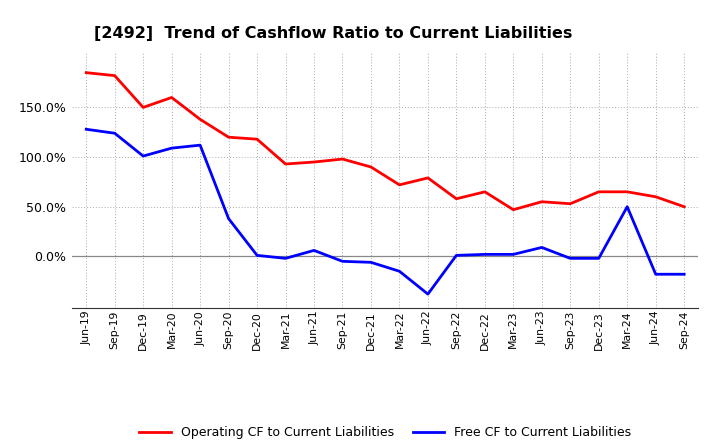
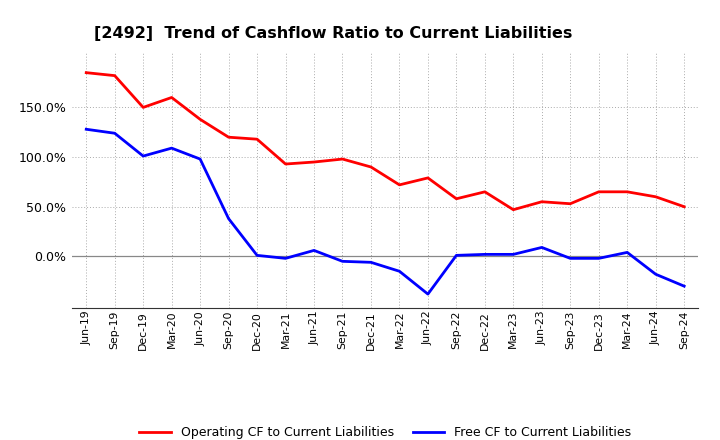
Free CF to Current Liabilities/Jun-20: 112% -> 98%
Free CF to Current Liabilities/Mar-24: 50% -> 4%
Free CF to Current Liabilities/Sep-24: -18% -> -30%
